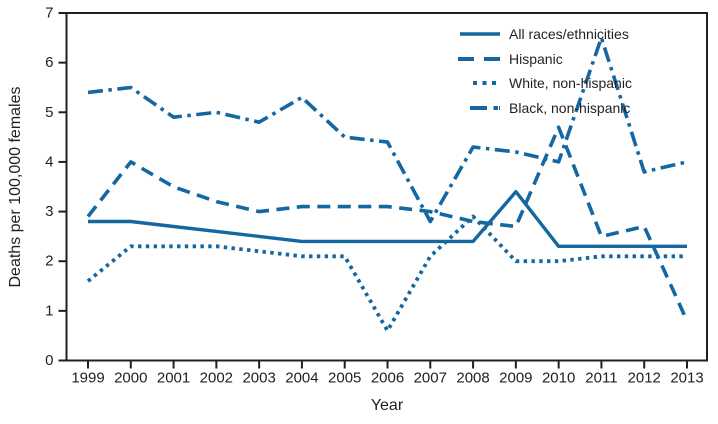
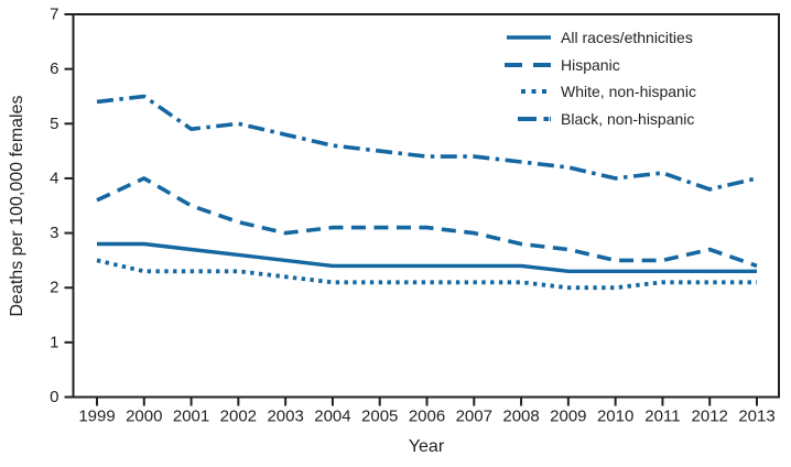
Hispanic/1999: 2.9 -> 3.6
White, non-hispanic/1999: 1.6 -> 2.5
Black, non-hispanic/2004: 5.3 -> 4.6
White, non-hispanic/2006: 0.6 -> 2.1
Black, non-hispanic/2007: 2.8 -> 4.4
White, non-hispanic/2008: 2.9 -> 2.1
All races/ethnicities/2009: 3.4 -> 2.3
Hispanic/2010: 4.7 -> 2.5
Black, non-hispanic/2011: 6.5 -> 4.1
Hispanic/2013: 0.8 -> 2.4
